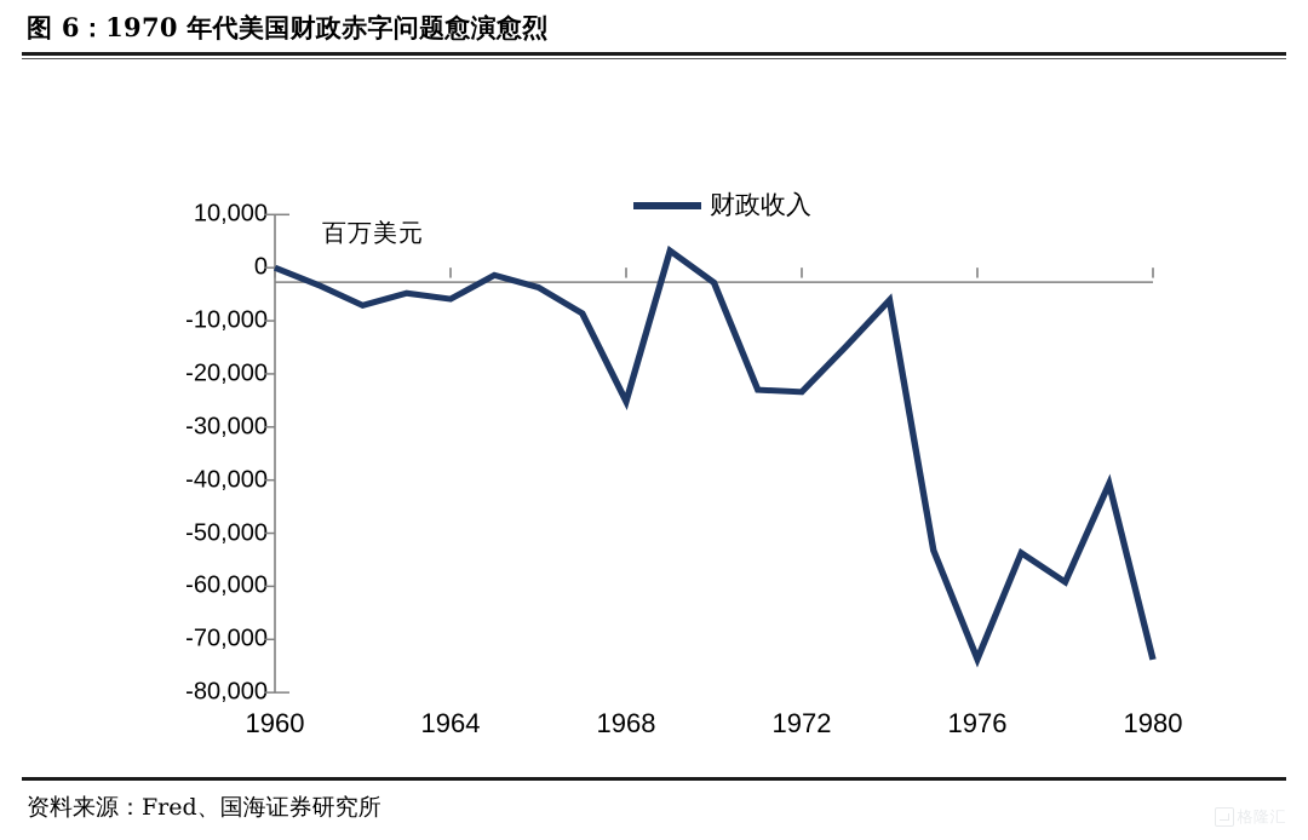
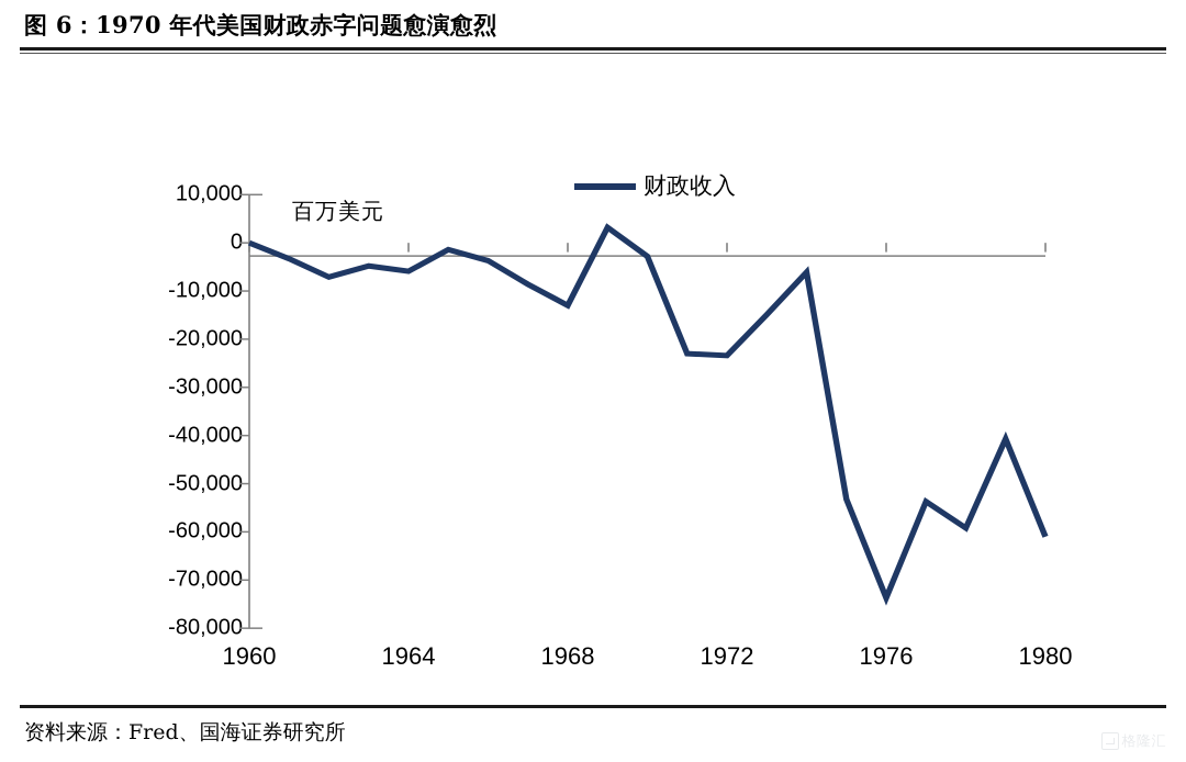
1968: -25000 -> -13000
1980: -74000 -> -61000
